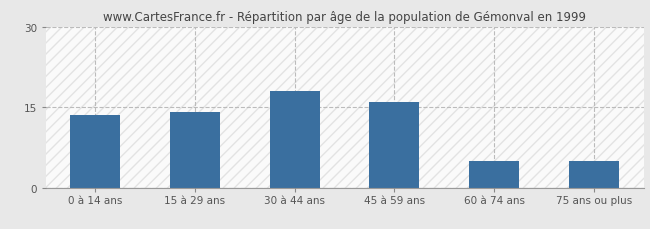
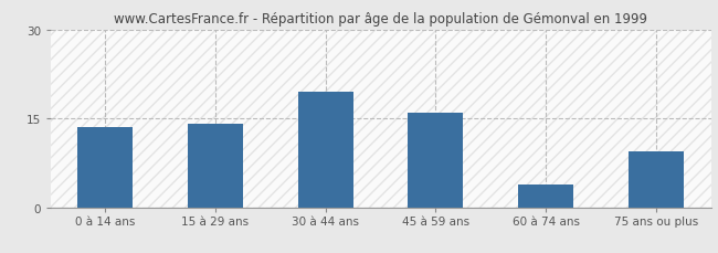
30 à 44 ans: 18.0 -> 19.4
60 à 74 ans: 5.0 -> 3.8
75 ans ou plus: 5.0 -> 9.4
